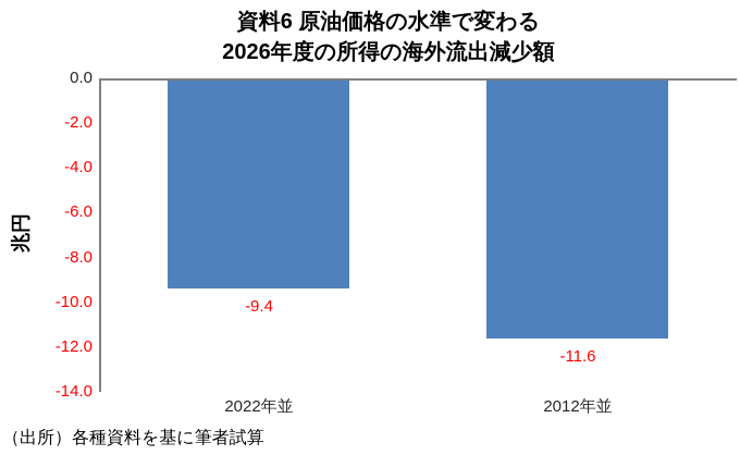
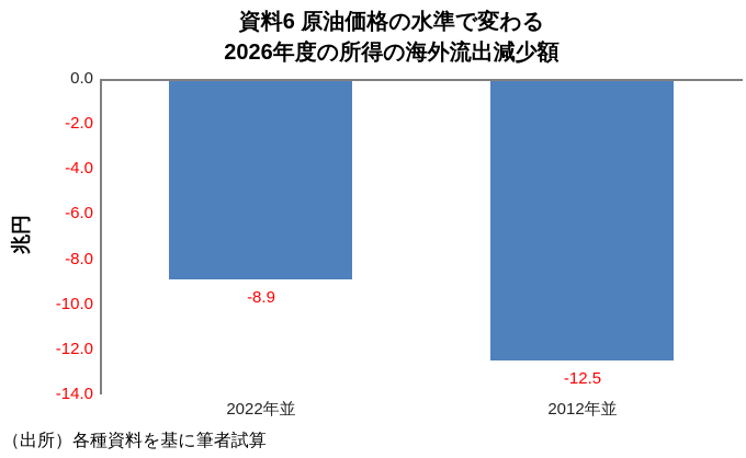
2022年並: -9.4 -> -8.9
2012年並: -11.6 -> -12.5
